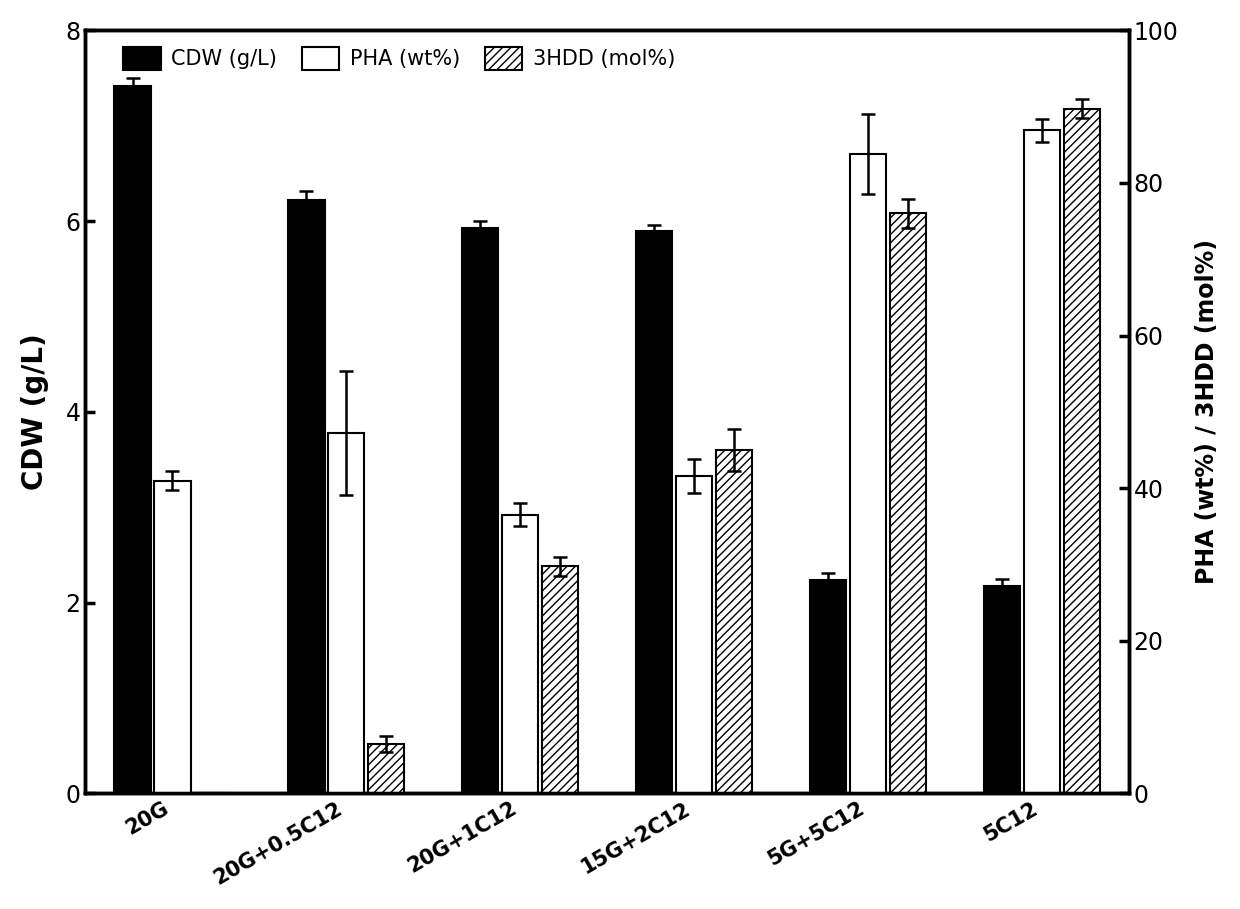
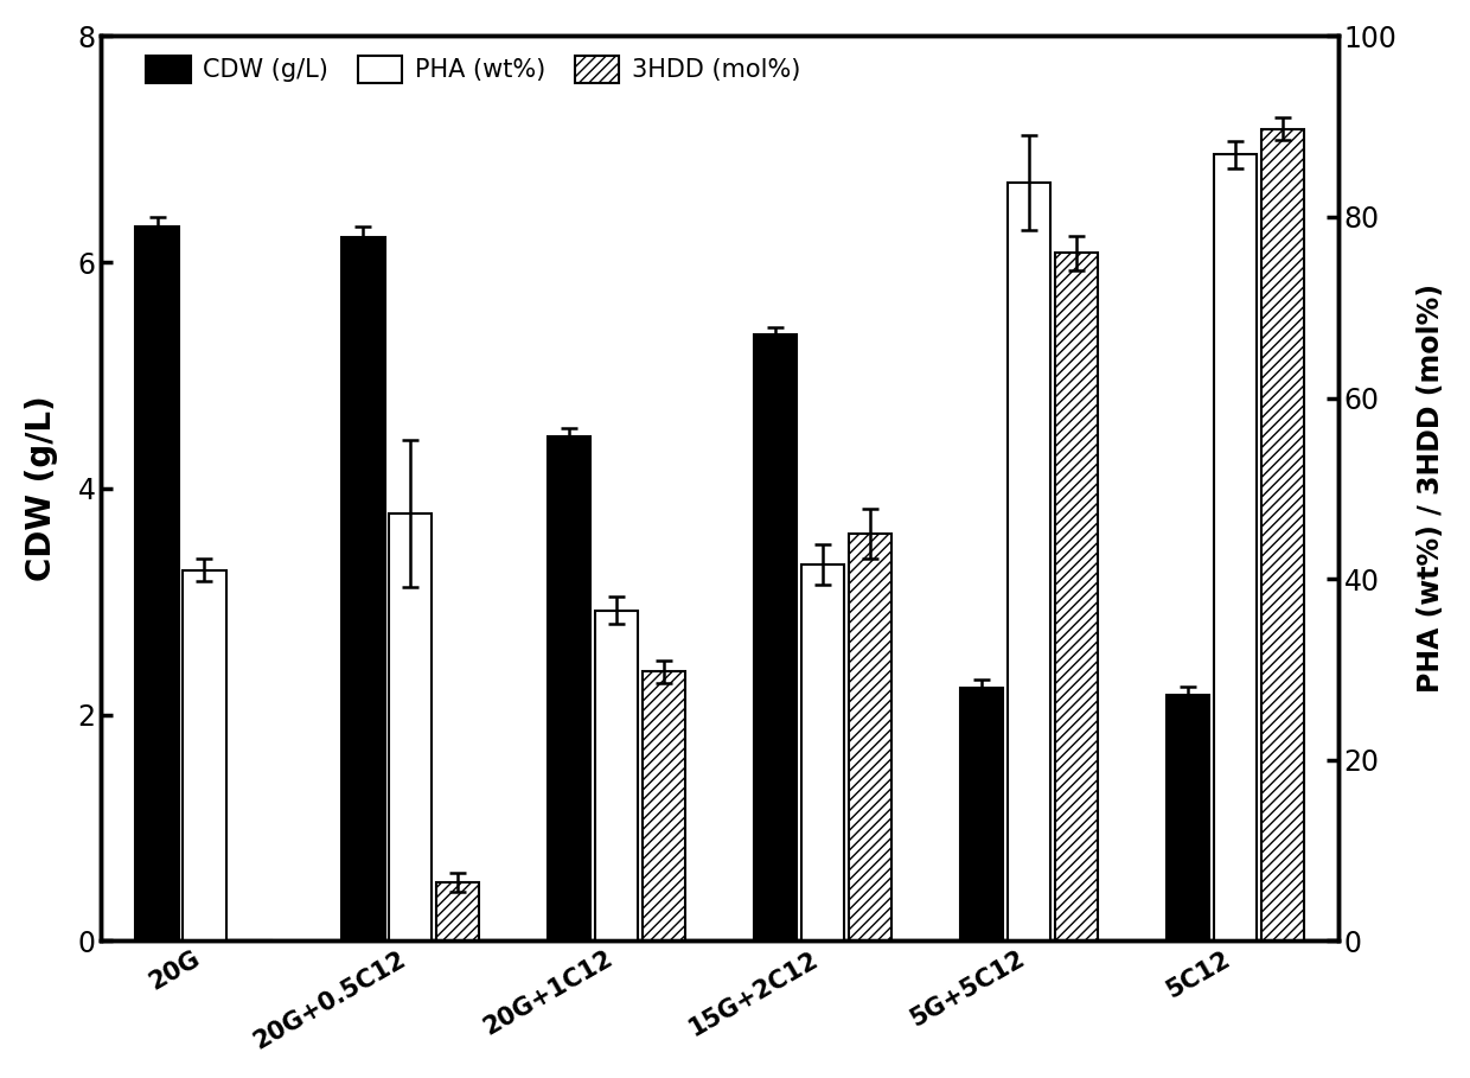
CDW (g/L)/20G: 7.42 -> 6.32
CDW (g/L)/20G+1C12: 5.93 -> 4.46
CDW (g/L)/15G+2C12: 5.90 -> 5.36
